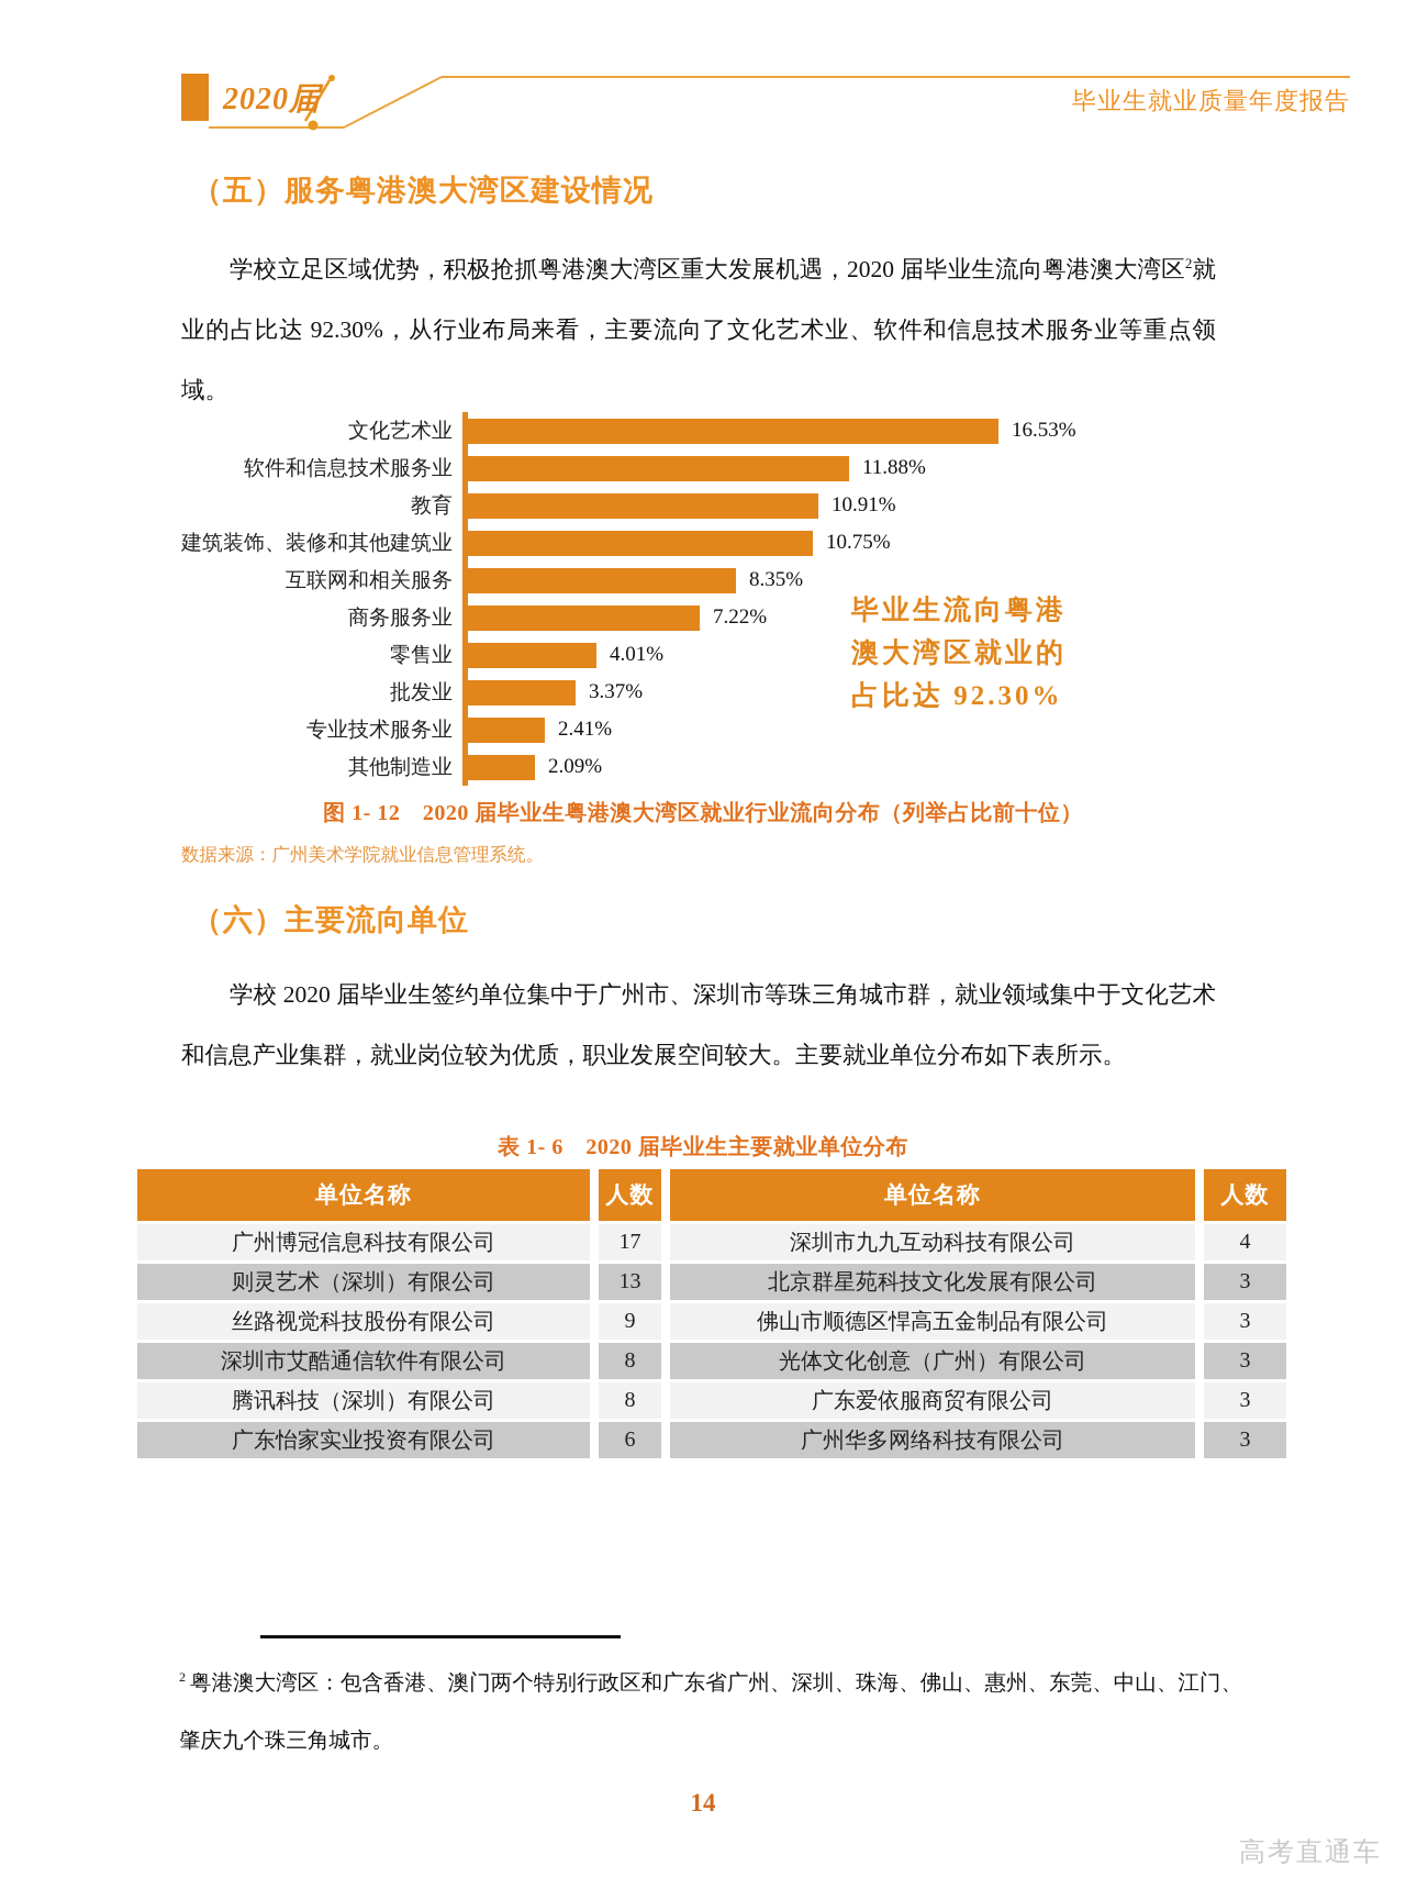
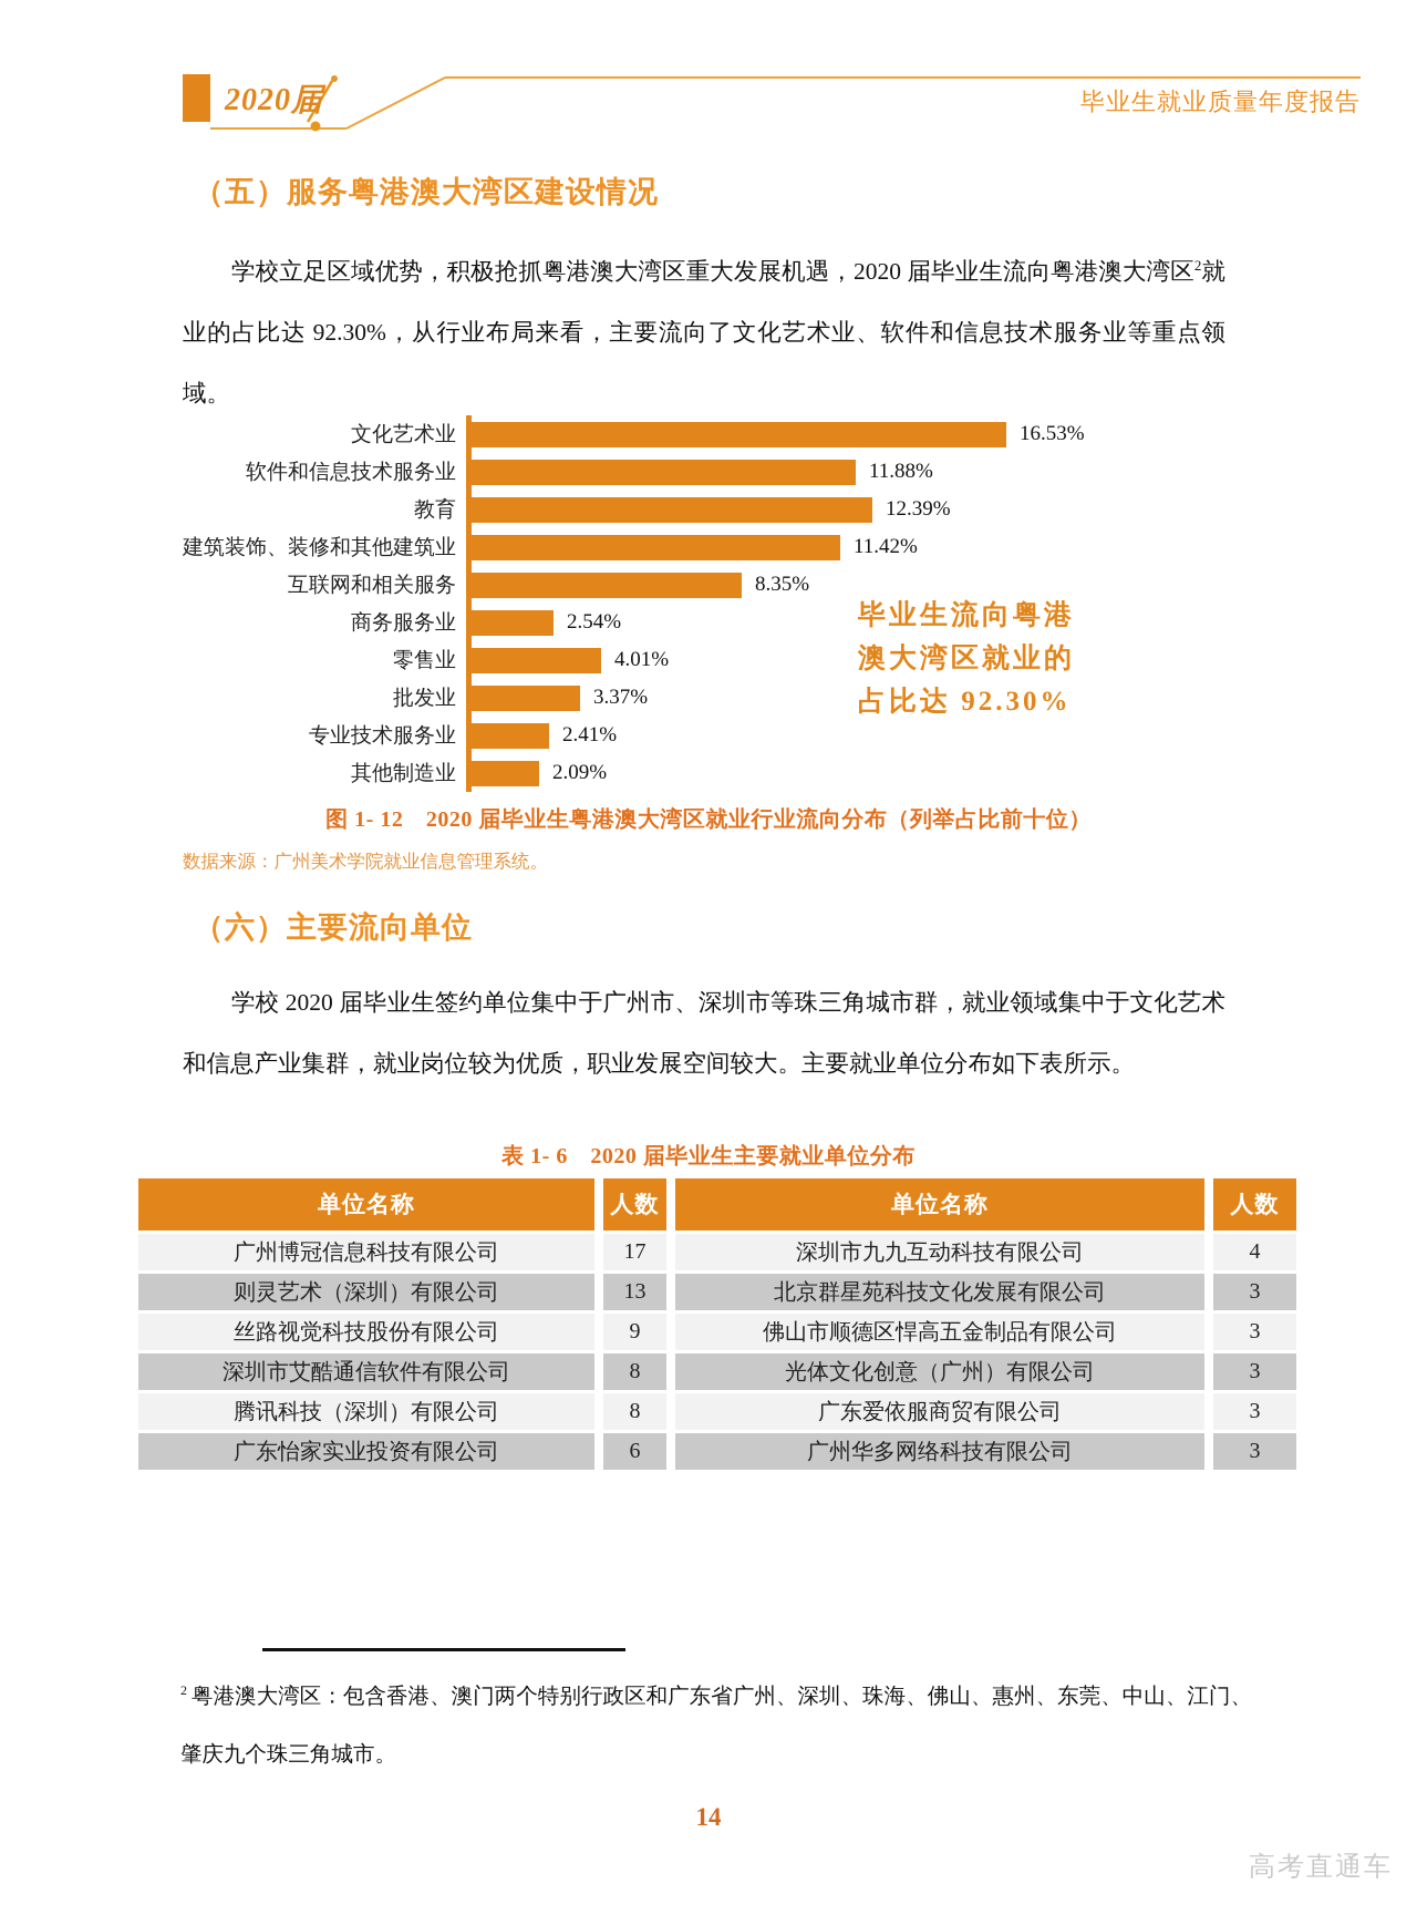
教育: 10.91% -> 12.39%
建筑装饰、装修和其他建筑业: 10.75% -> 11.42%
商务服务业: 7.22% -> 2.54%
